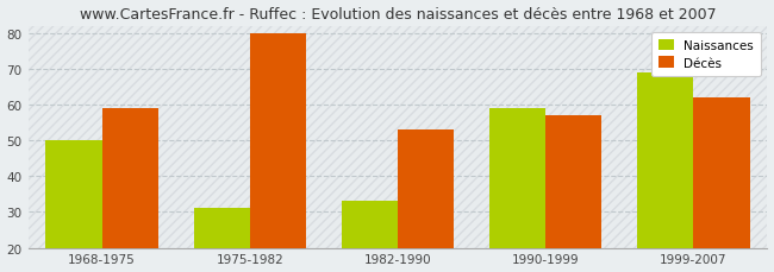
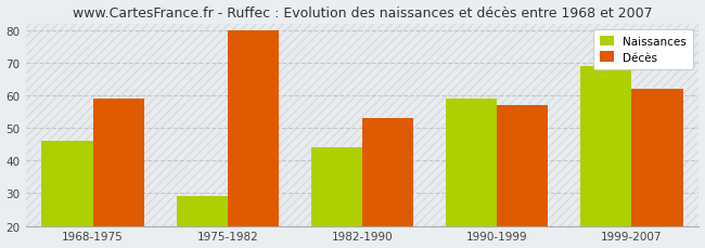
Naissances/1968-1975: 50 -> 46
Naissances/1975-1982: 31 -> 29
Naissances/1982-1990: 33 -> 44
